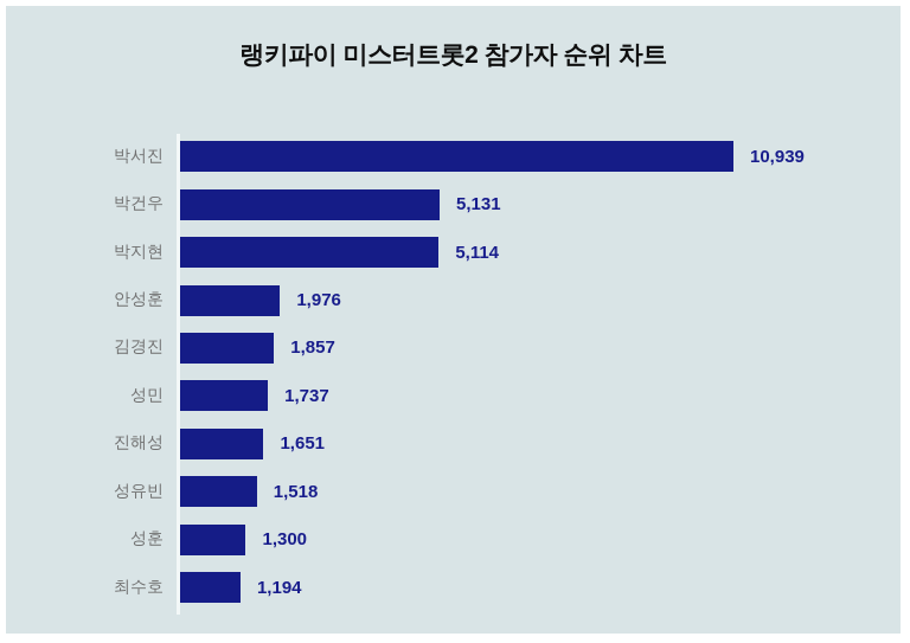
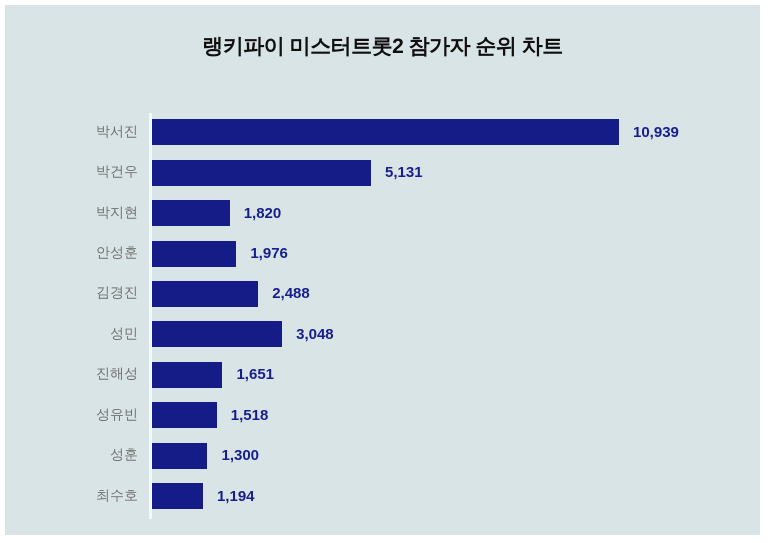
박지현: 5,114 -> 1,820
김경진: 1,857 -> 2,488
성민: 1,737 -> 3,048
